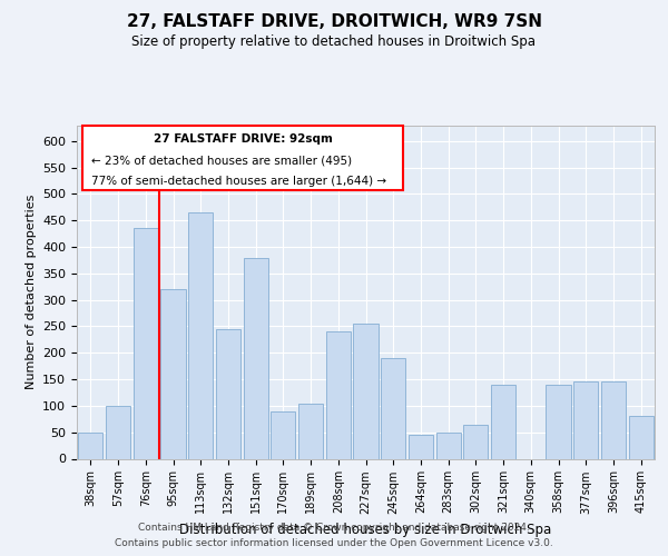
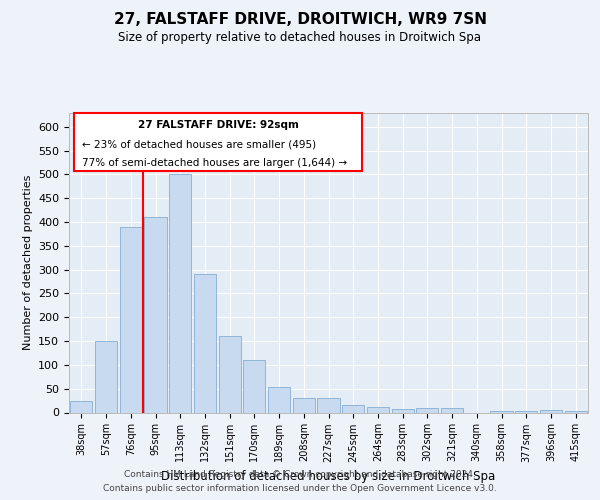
38sqm: 50 -> 25
57sqm: 100 -> 150
76sqm: 435 -> 390
95sqm: 320 -> 410
113sqm: 465 -> 500
132sqm: 245 -> 290
151sqm: 380 -> 160
170sqm: 90 -> 110
189sqm: 105 -> 53
208sqm: 240 -> 30
227sqm: 255 -> 30
245sqm: 190 -> 16
264sqm: 45 -> 12
283sqm: 50 -> 7
302sqm: 65 -> 10
321sqm: 140 -> 10
358sqm: 140 -> 4
377sqm: 145 -> 4
396sqm: 145 -> 5
415sqm: 80 -> 4
